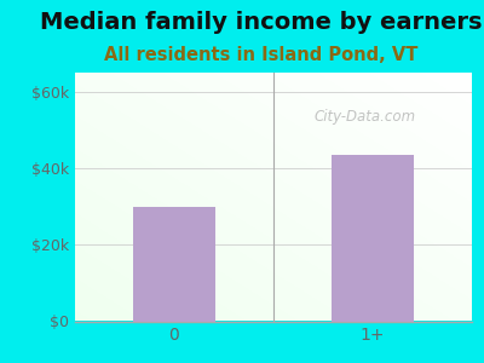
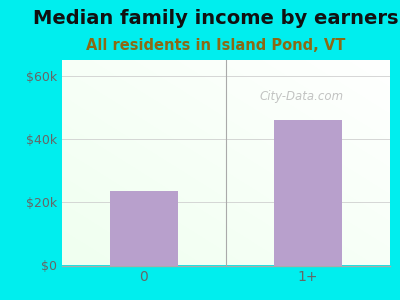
0: $30.0k -> $23.5k
1+: $43.5k -> $46.0k
